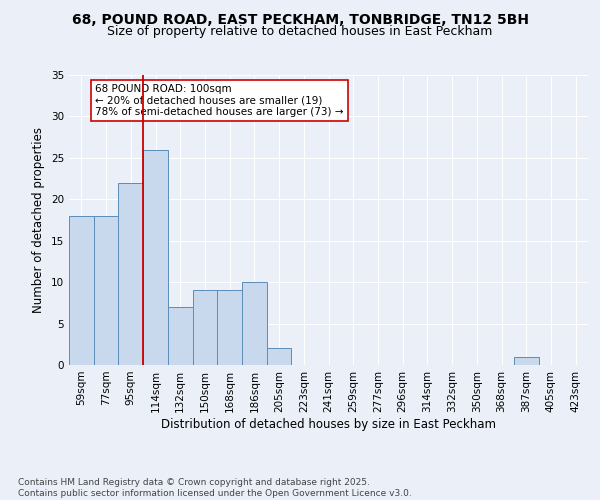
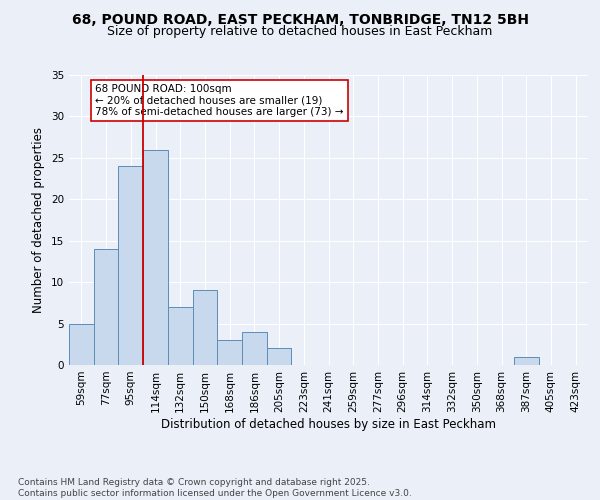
59sqm: 18 -> 5
77sqm: 18 -> 14
95sqm: 22 -> 24
168sqm: 9 -> 3
186sqm: 10 -> 4
